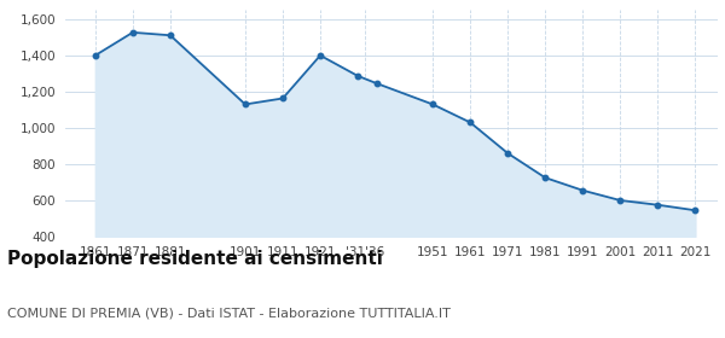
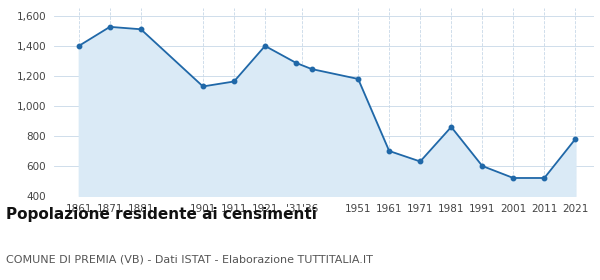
1951: 1,130 -> 1,180
1961: 1,030 -> 700
1971: 860 -> 630
1981: 720 -> 860
1991: 660 -> 600
2001: 600 -> 520
2011: 580 -> 520
2021: 540 -> 780
